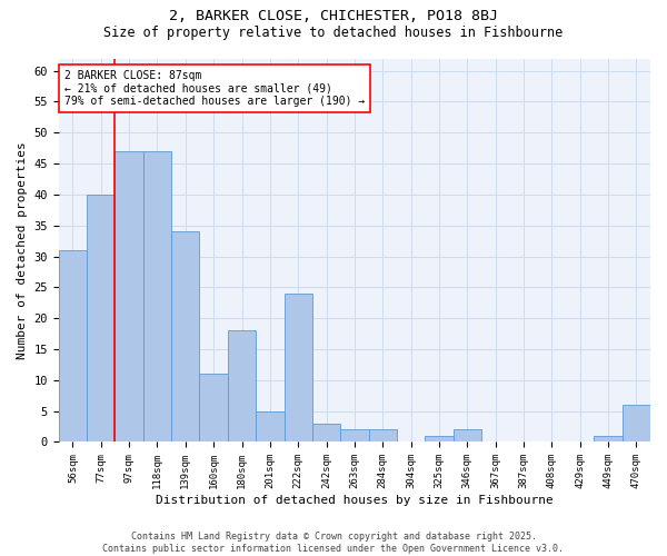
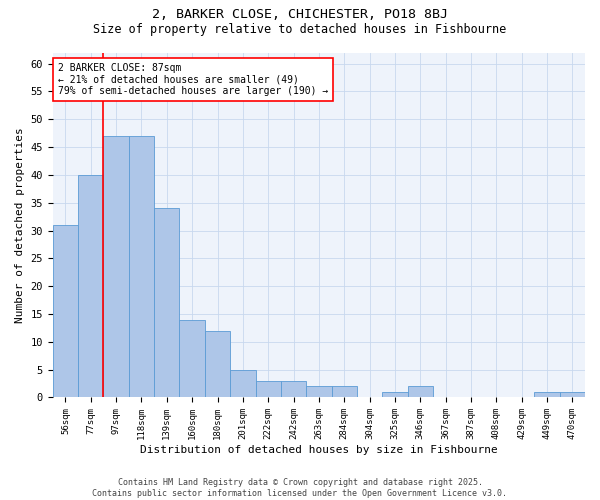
160sqm: 11 -> 14
180sqm: 18 -> 12
222sqm: 24 -> 3
470sqm: 6 -> 1
